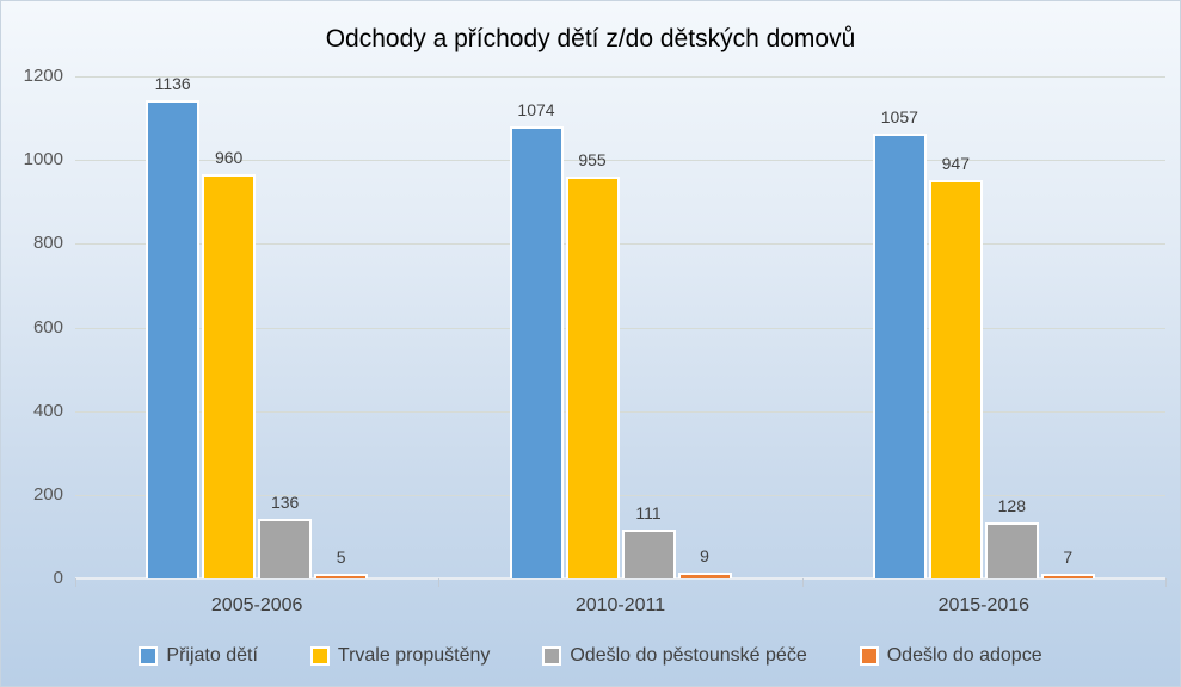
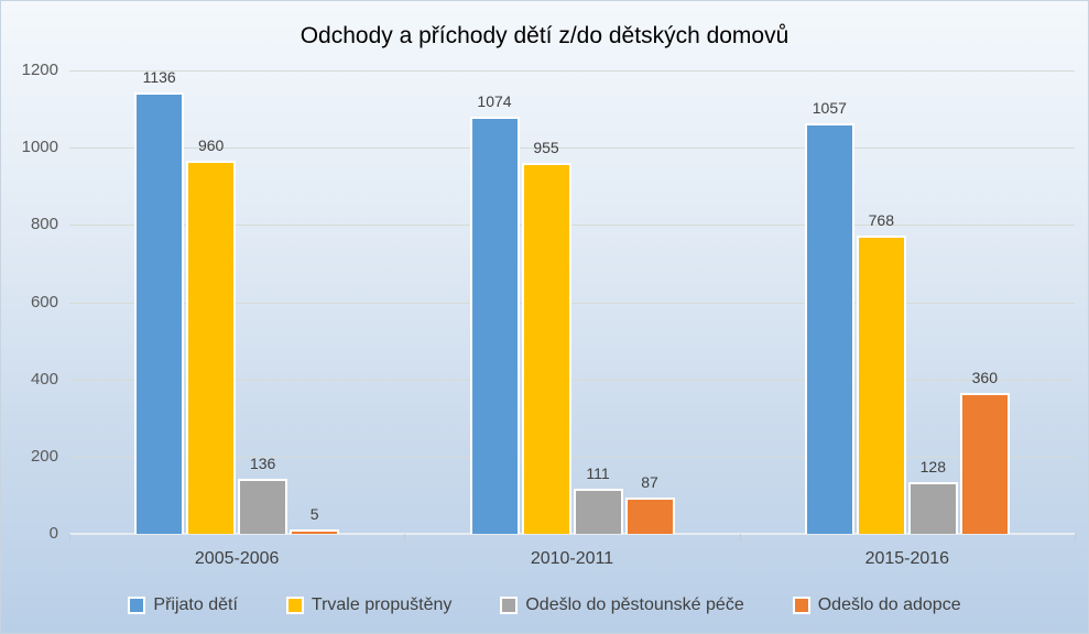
Odešlo do adopce/2010-2011: 9 -> 87
Trvale propuštěny/2015-2016: 947 -> 768
Odešlo do adopce/2015-2016: 7 -> 360
